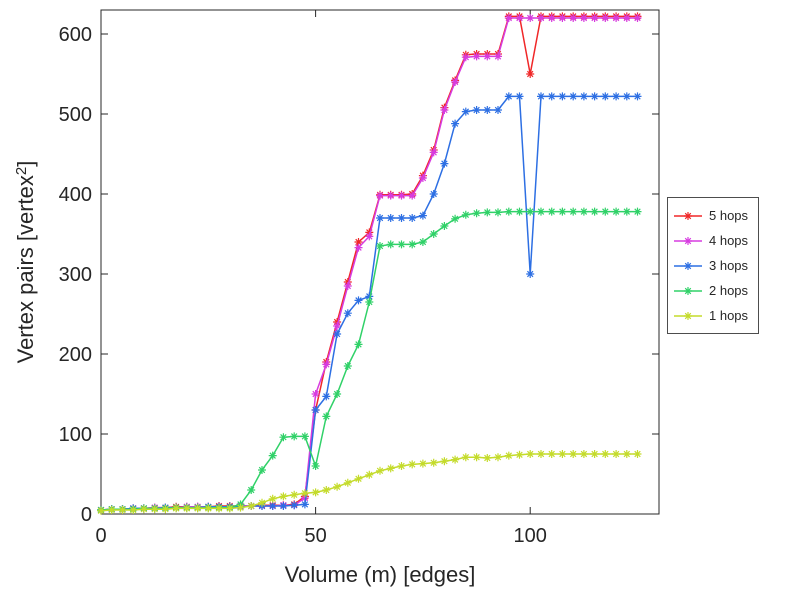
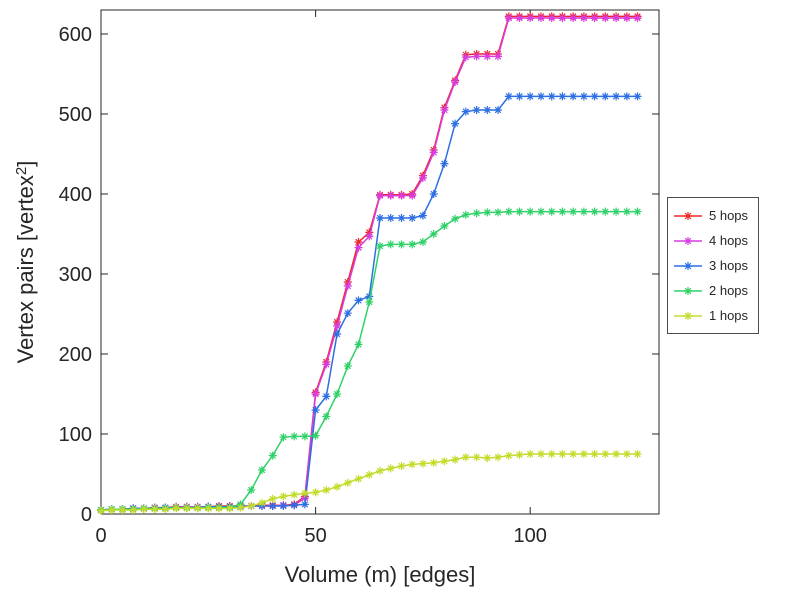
5 hops/50: 130 -> 150
2 hops/50: 60 -> 100
5 hops/100: 550 -> 620
3 hops/100: 300 -> 520
